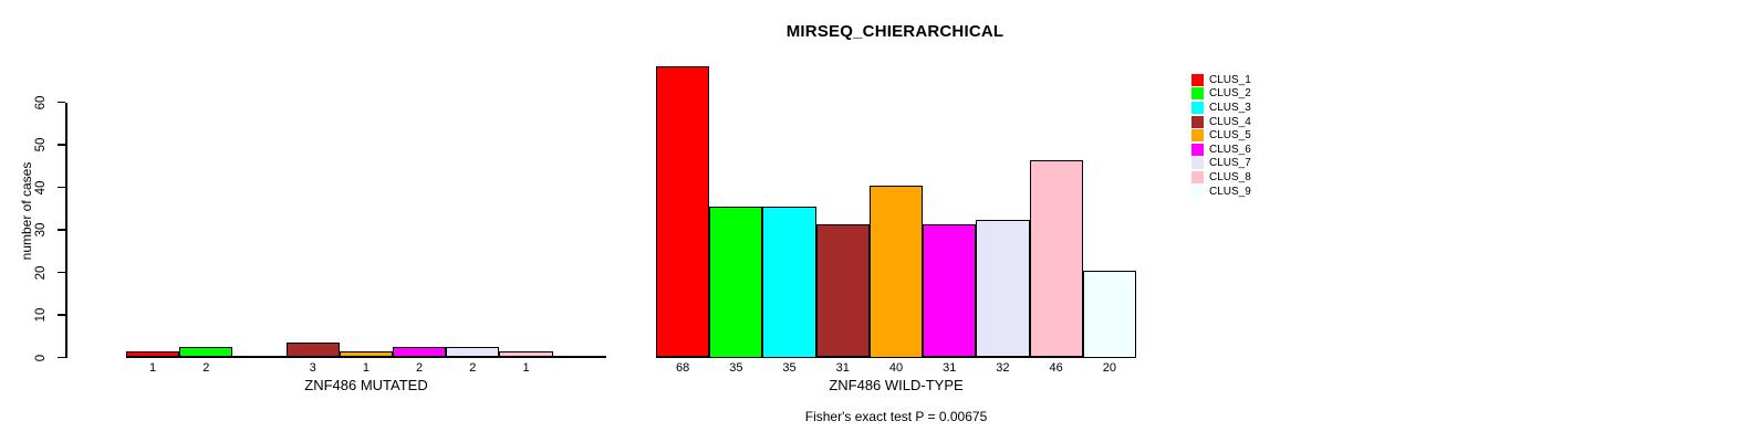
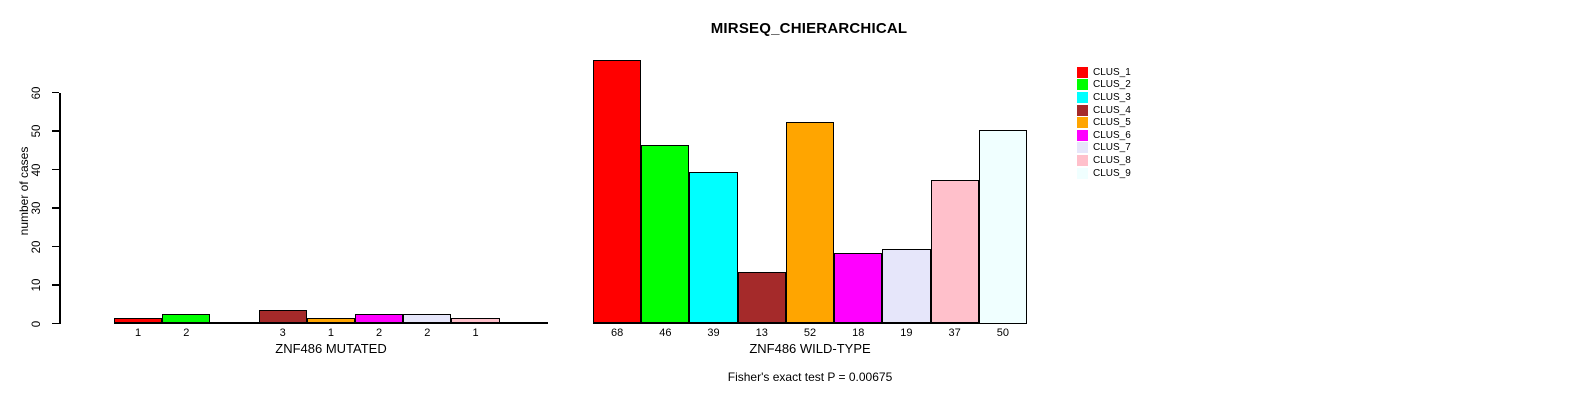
CLUS_2/ZNF486 WILD-TYPE: 35 -> 46
CLUS_3/ZNF486 WILD-TYPE: 35 -> 39
CLUS_4/ZNF486 WILD-TYPE: 31 -> 13
CLUS_5/ZNF486 WILD-TYPE: 40 -> 52
CLUS_6/ZNF486 WILD-TYPE: 31 -> 18
CLUS_7/ZNF486 WILD-TYPE: 32 -> 19
CLUS_8/ZNF486 WILD-TYPE: 46 -> 37
CLUS_9/ZNF486 WILD-TYPE: 20 -> 50
